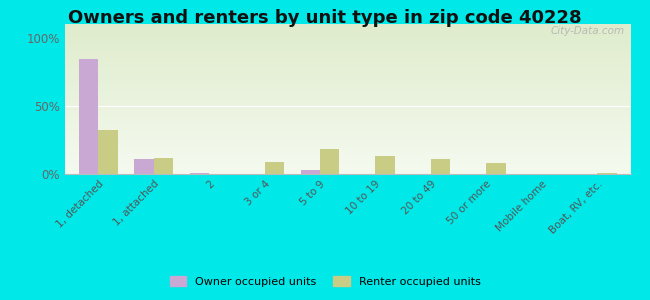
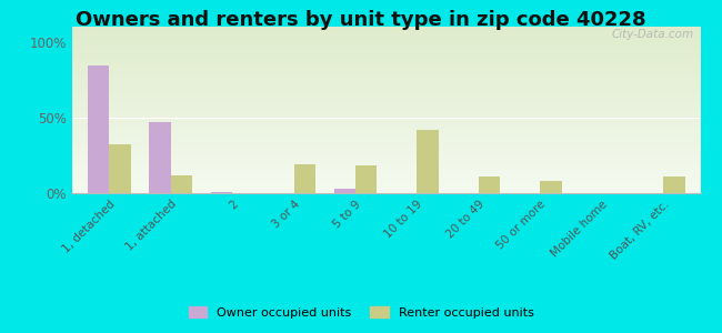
Owner occupied units/1, attached: 11% -> 47%
Renter occupied units/3 or 4: 9% -> 19%
Renter occupied units/10 to 19: 13% -> 42%
Renter occupied units/Boat, RV, etc.: 1% -> 11%
